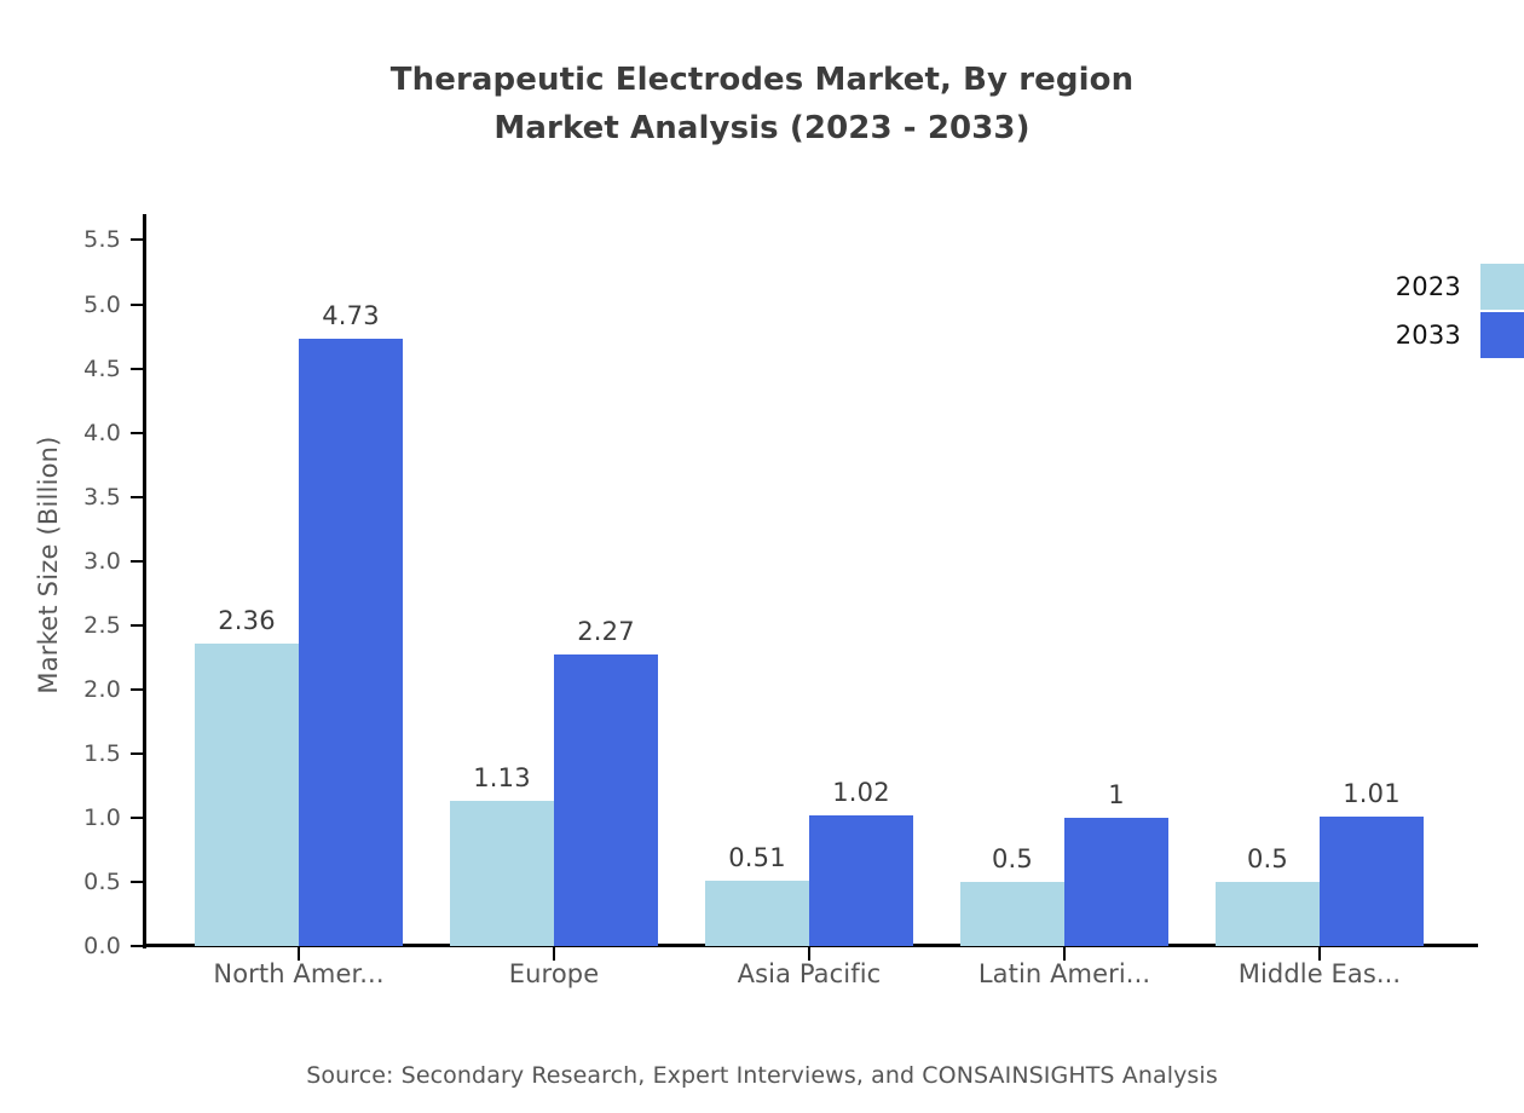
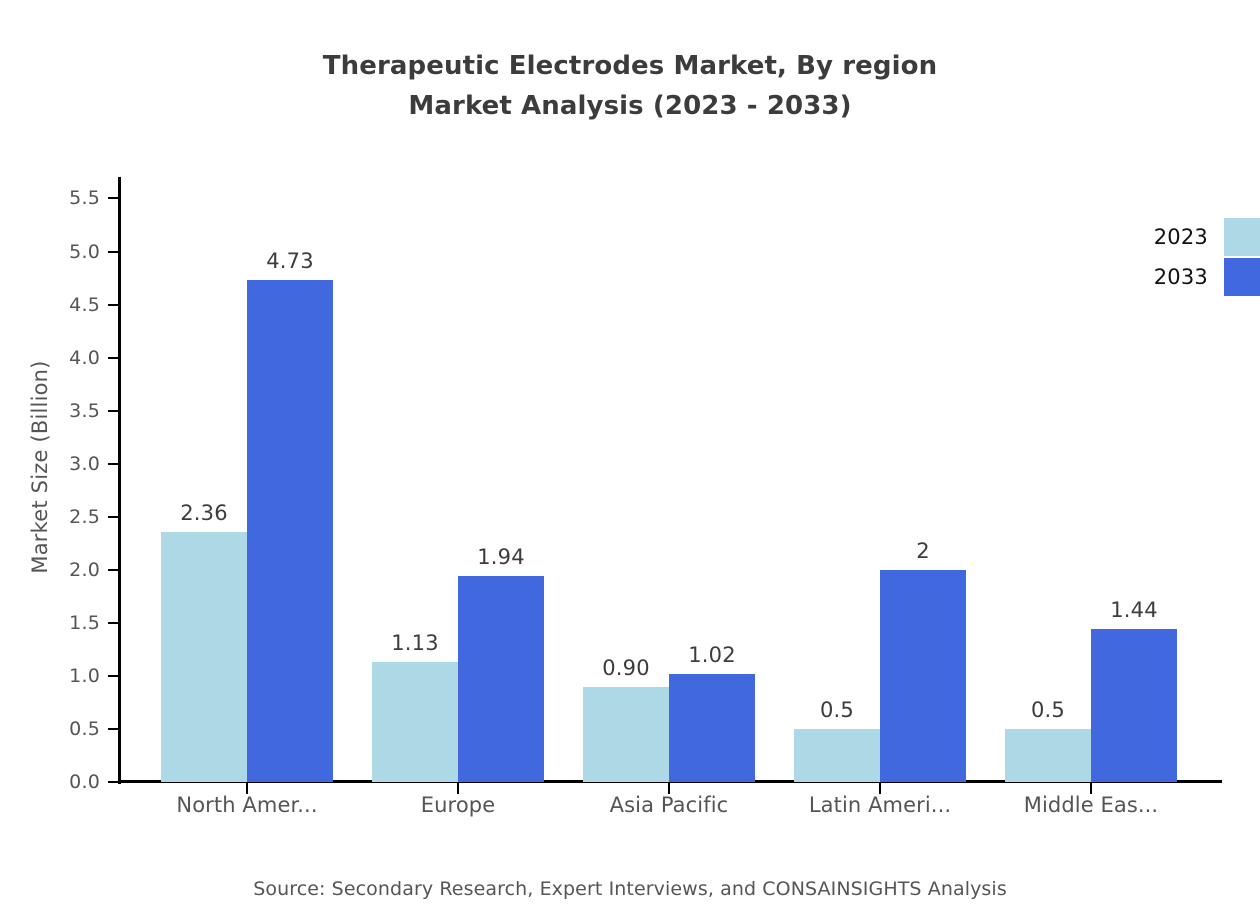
2033/Europe: 2.27 -> 1.94
2023/Asia Pacific: 0.51 -> 0.90
2033/Latin Ameri...: 1 -> 2
2033/Middle Eas...: 1.01 -> 1.44
